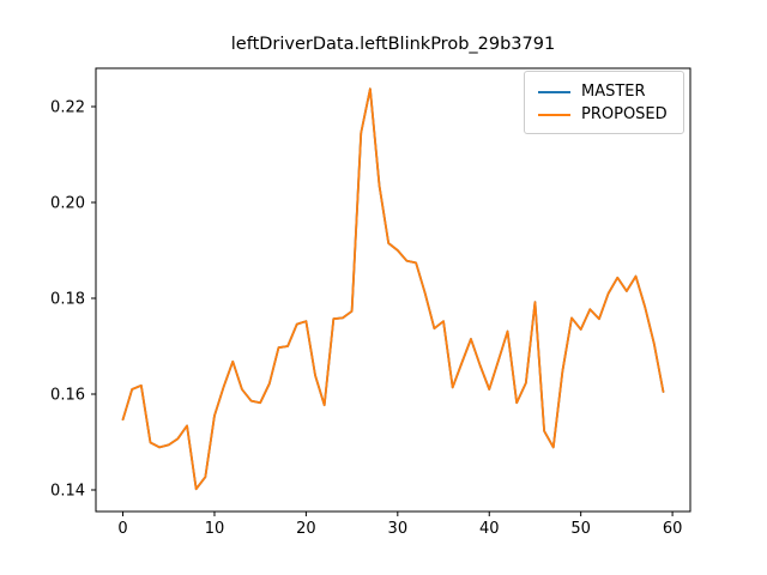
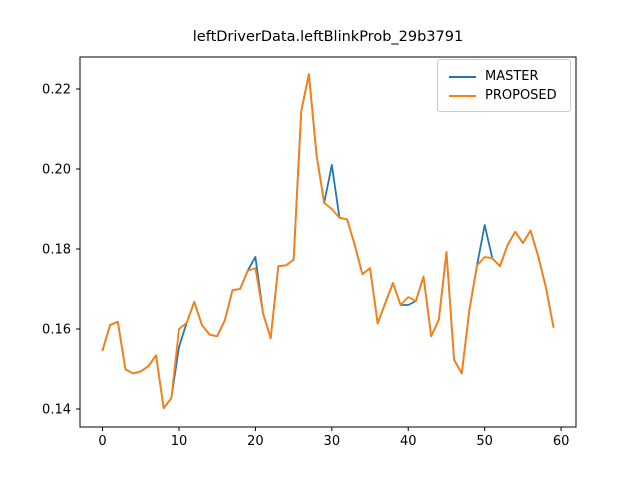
PROPOSED/10: 0.155 -> 0.160
MASTER/20: 0.175 -> 0.178
MASTER/30: 0.190 -> 0.201
MASTER/40: 0.161 -> 0.166
PROPOSED/40: 0.161 -> 0.168
MASTER/50: 0.173 -> 0.186
PROPOSED/50: 0.173 -> 0.178
